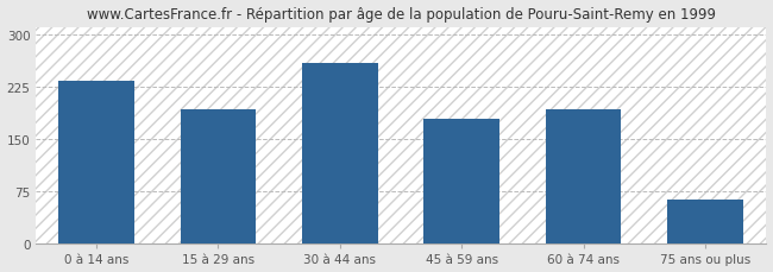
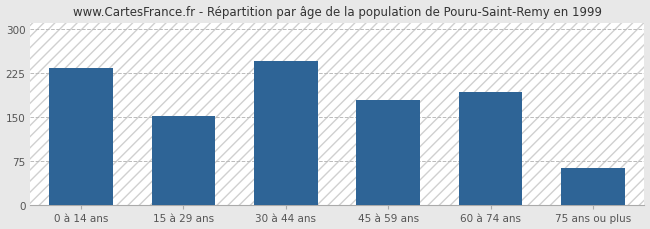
15 à 29 ans: 193 -> 152
30 à 44 ans: 258 -> 246
